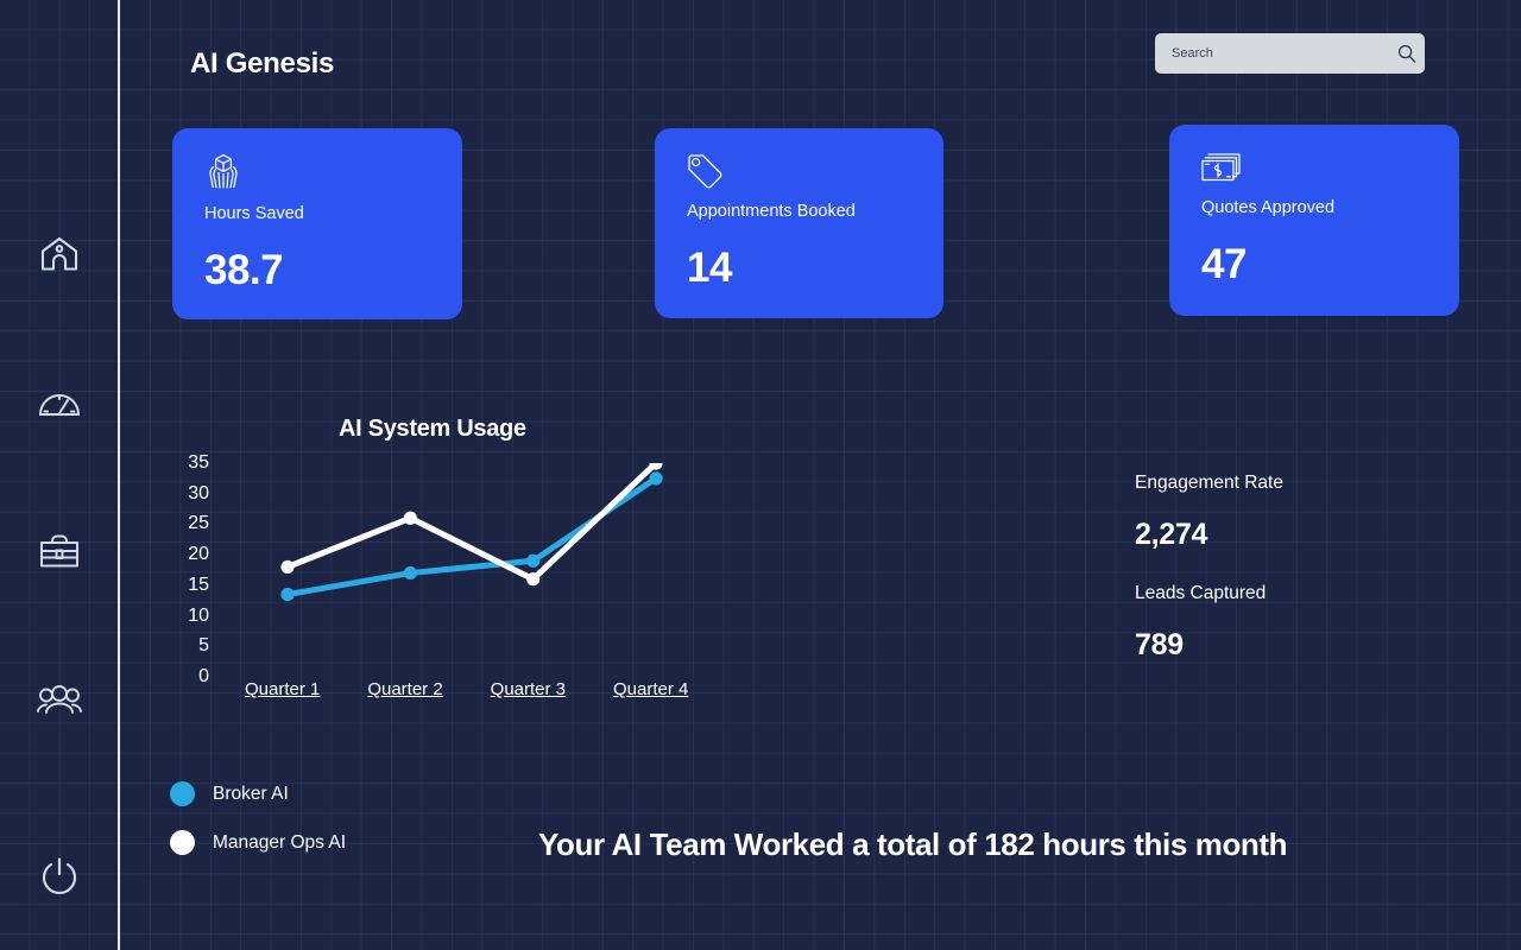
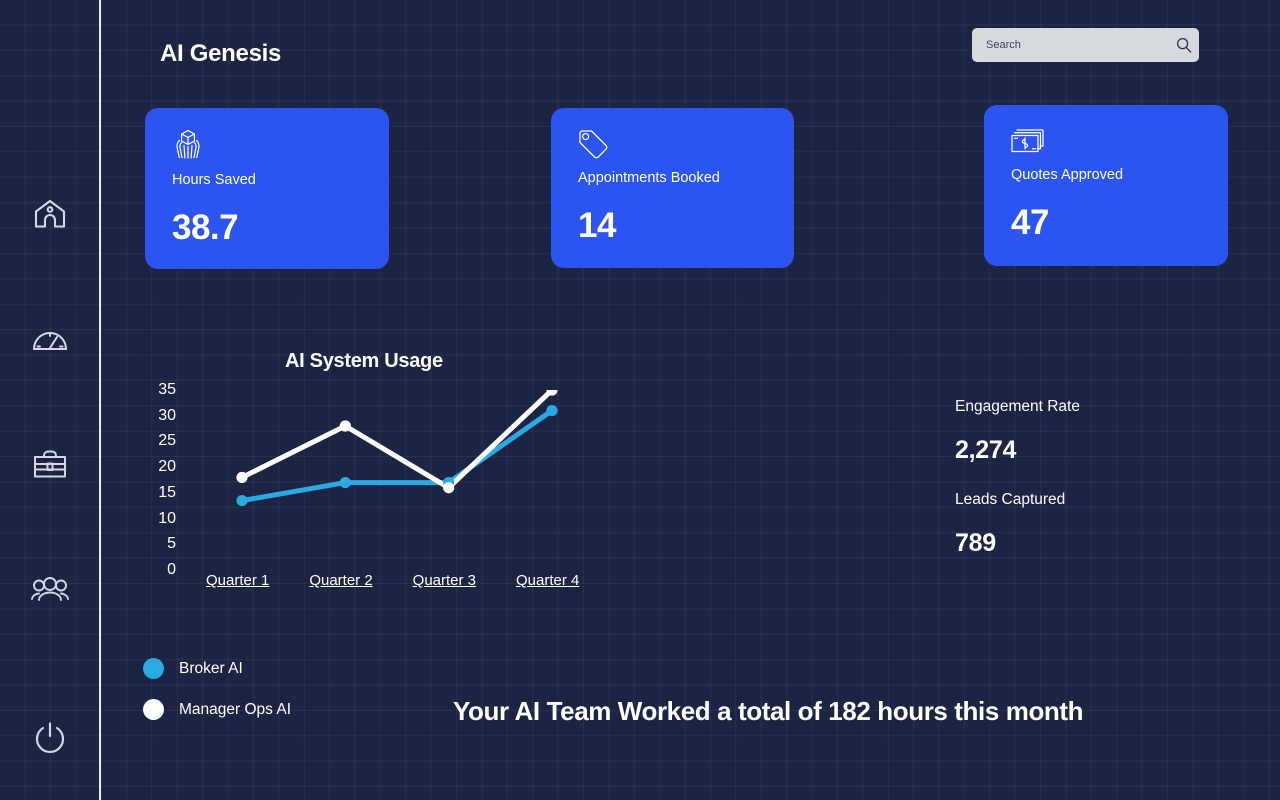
Manager Ops AI/Quarter 2: 26 -> 28
Broker AI/Quarter 3: 19 -> 17
Broker AI/Quarter 4: 32 -> 31
